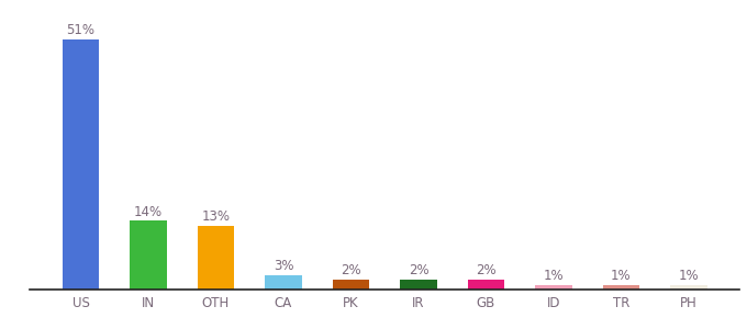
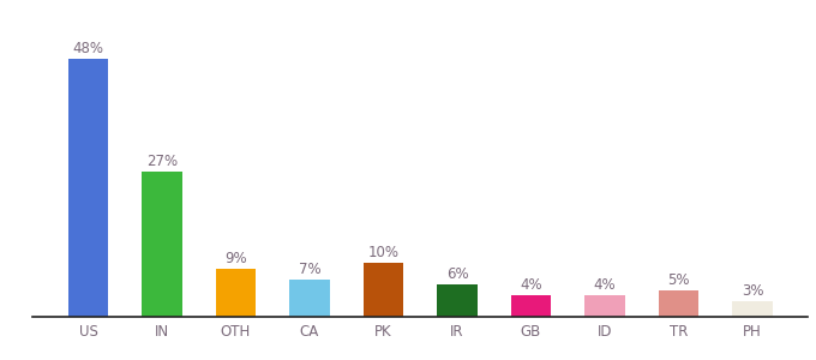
US: 51% -> 48%
IN: 14% -> 27%
OTH: 13% -> 9%
CA: 3% -> 7%
PK: 2% -> 10%
IR: 2% -> 6%
GB: 2% -> 4%
ID: 1% -> 4%
TR: 1% -> 5%
PH: 1% -> 3%
